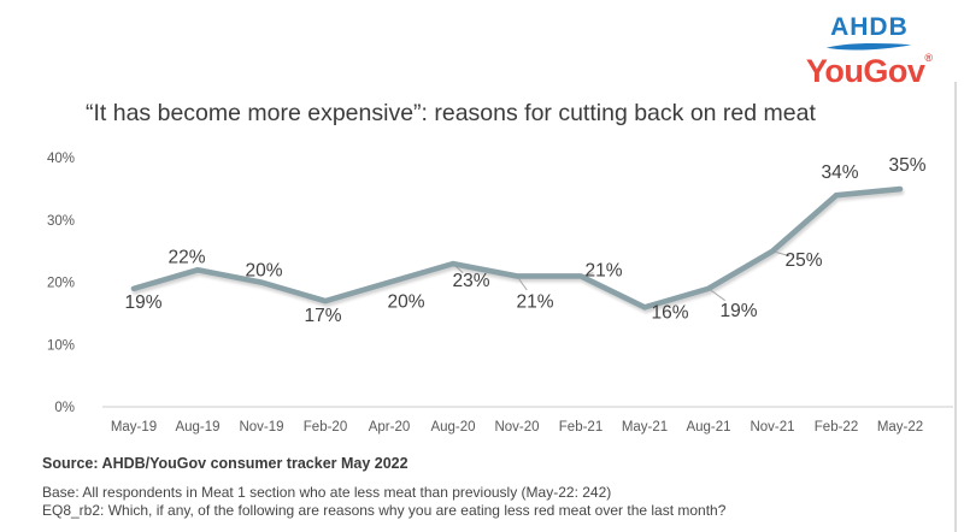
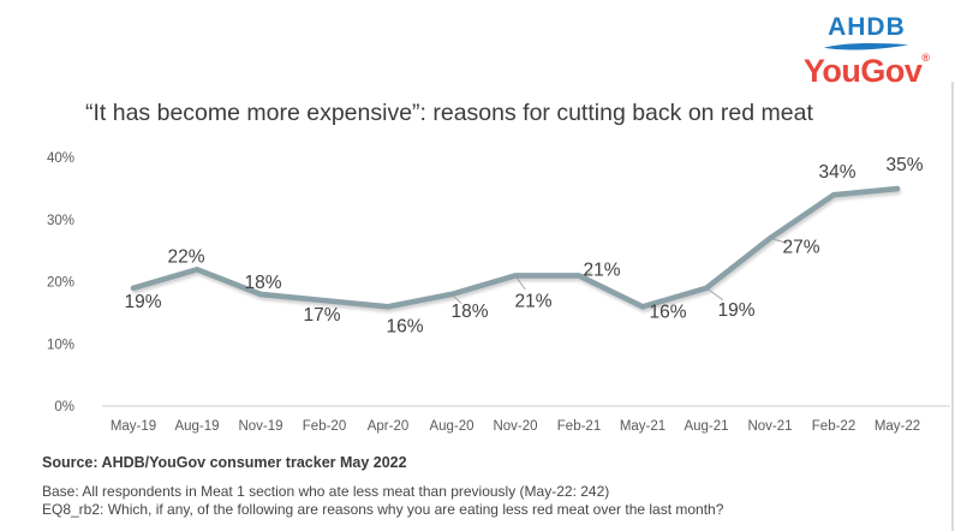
Nov-19: 20% -> 18%
Apr-20: 20% -> 16%
Aug-20: 23% -> 18%
Nov-21: 25% -> 27%
